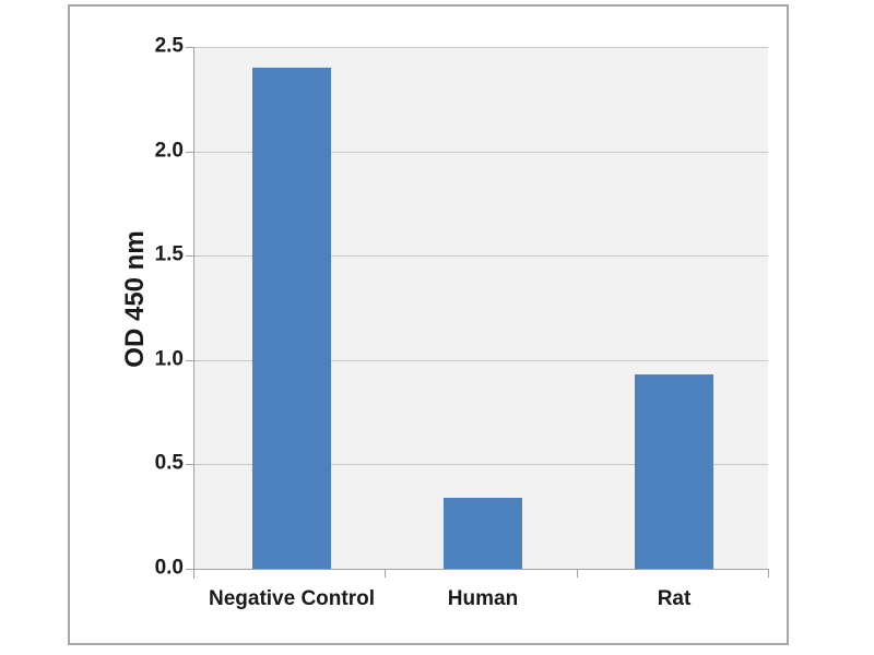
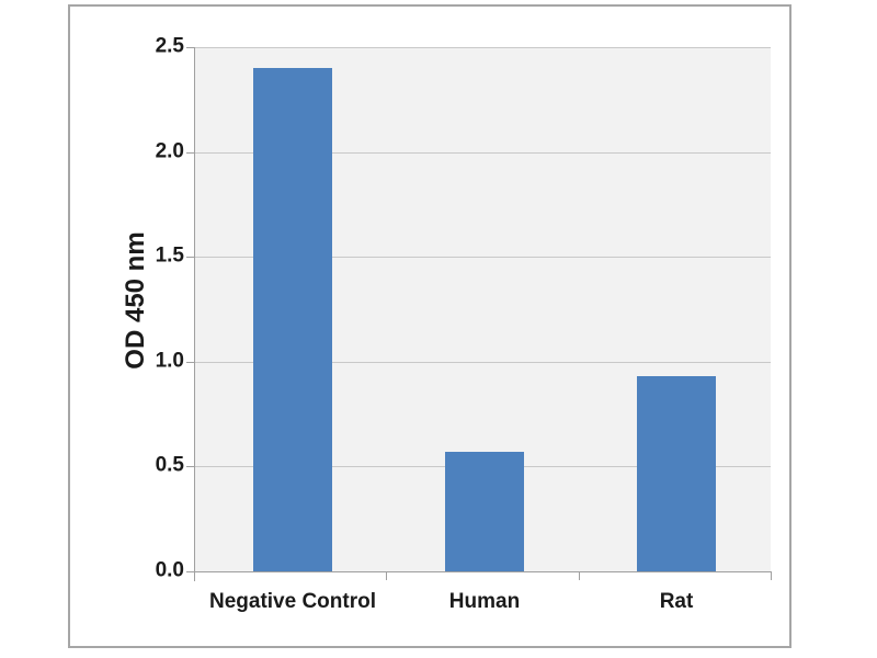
Human: 0.34 -> 0.57
